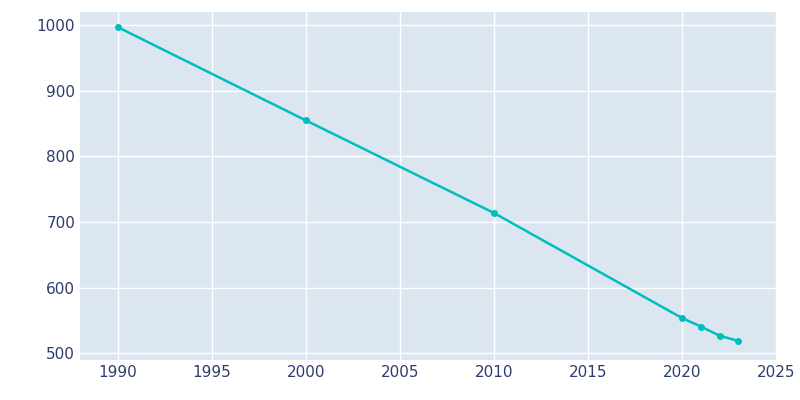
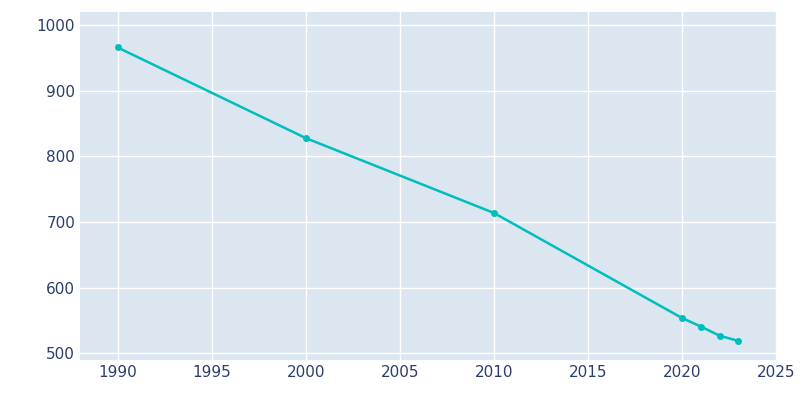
1990: 997 -> 966
2000: 855 -> 828
